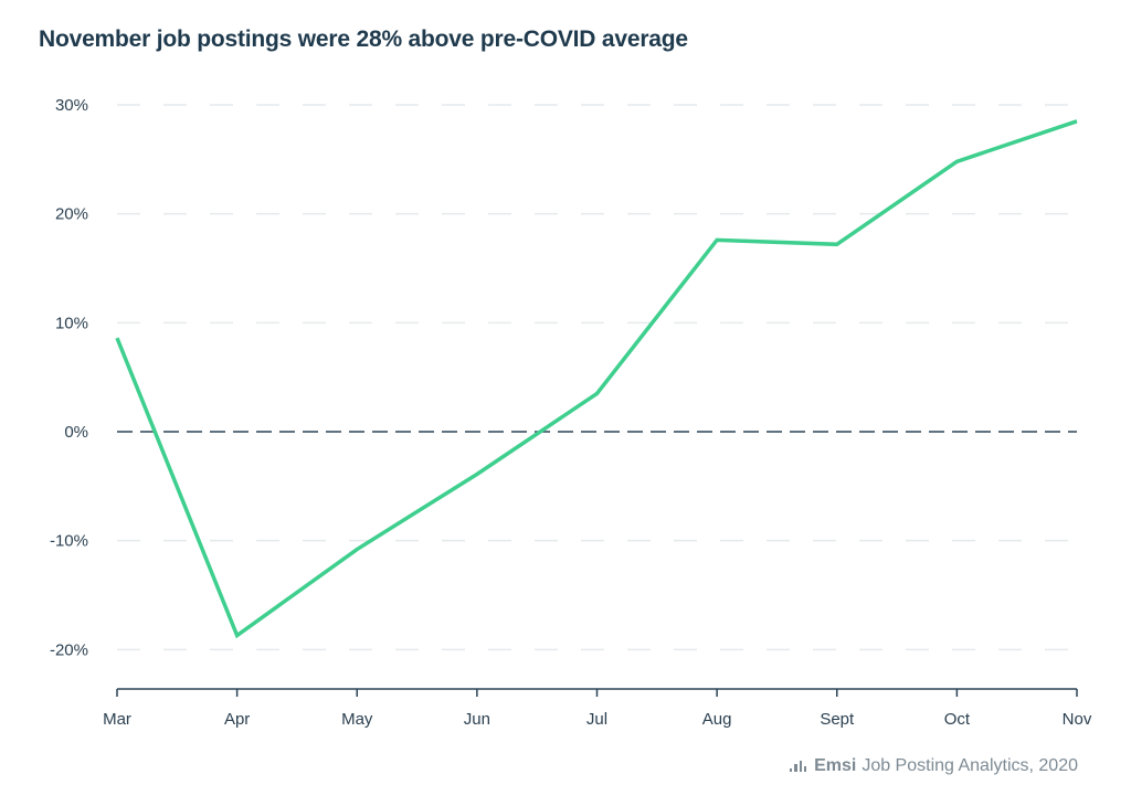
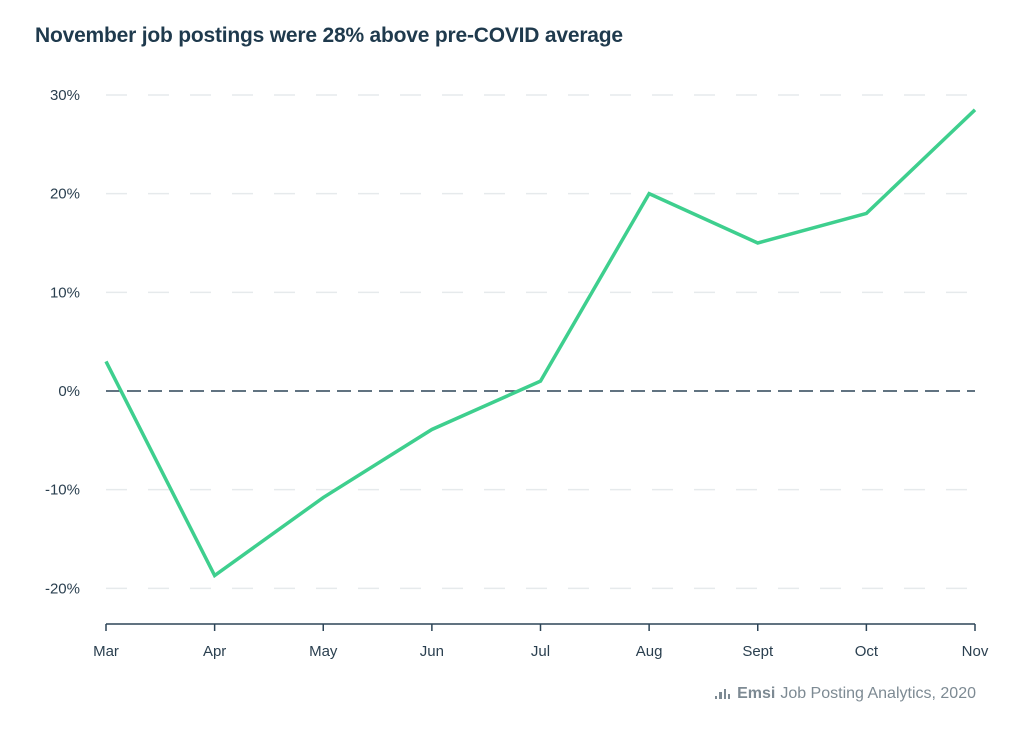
Mar: 9% -> 3%
Jul: 4% -> 1%
Aug: 18% -> 20%
Sept: 17% -> 15%
Oct: 25% -> 18%
